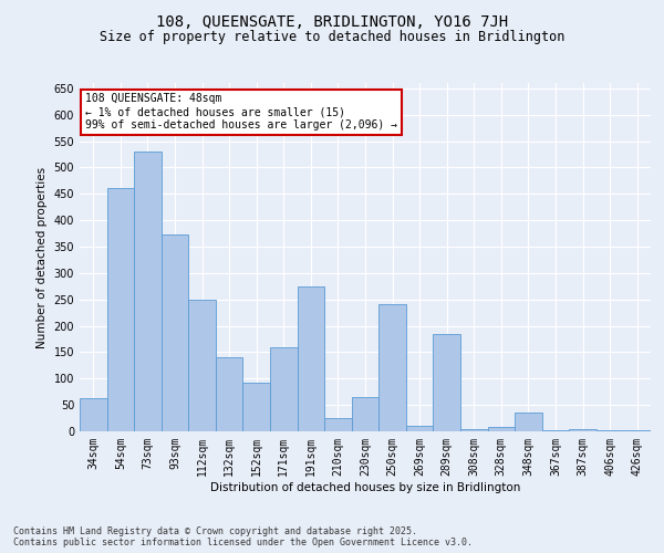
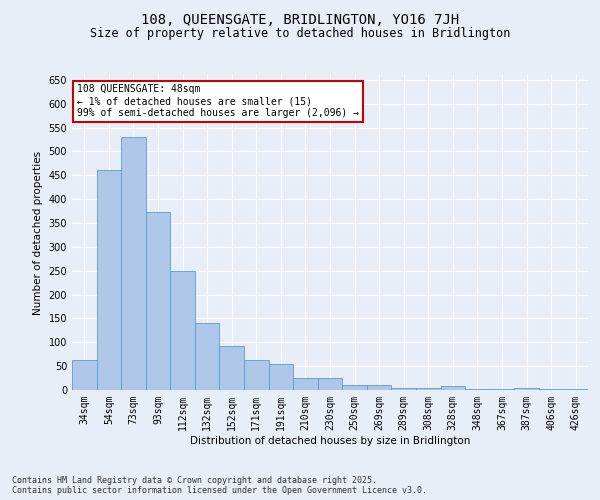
171sqm: 160 -> 62
191sqm: 275 -> 54
230sqm: 65 -> 25
250sqm: 240 -> 11
289sqm: 185 -> 5
348sqm: 35 -> 3
